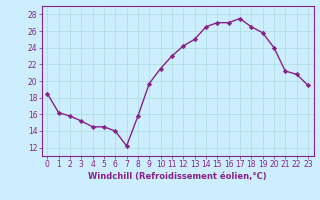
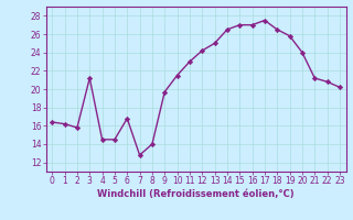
0: 18.5 -> 16.4
3: 15.2 -> 21.2
6: 14.0 -> 16.8
7: 12.2 -> 12.8
8: 15.8 -> 14.0
23: 19.5 -> 20.2
